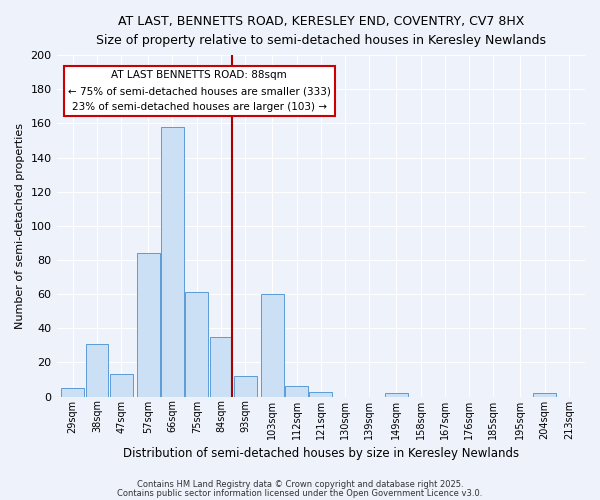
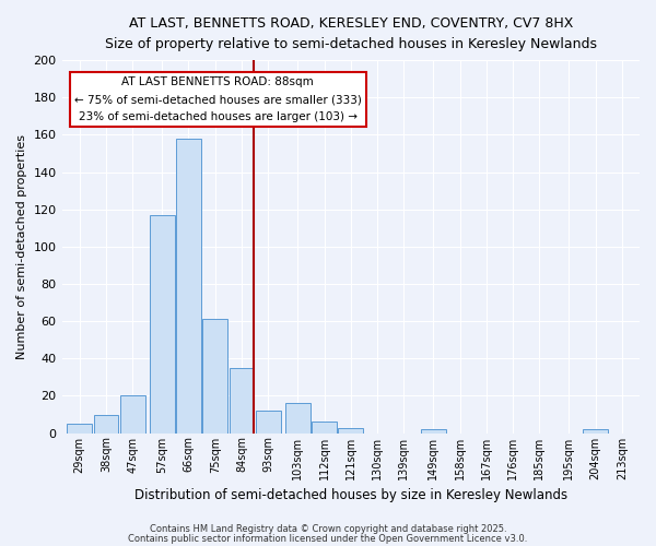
38sqm: 31 -> 10
47sqm: 13 -> 20
57sqm: 84 -> 117
103sqm: 60 -> 16
